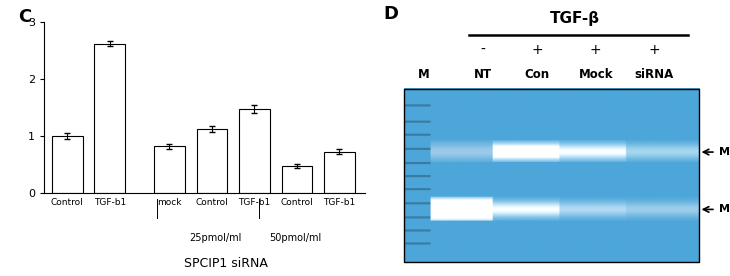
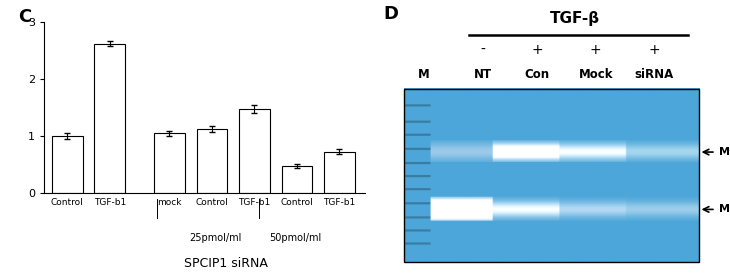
mock: 0.82 -> 1.05
